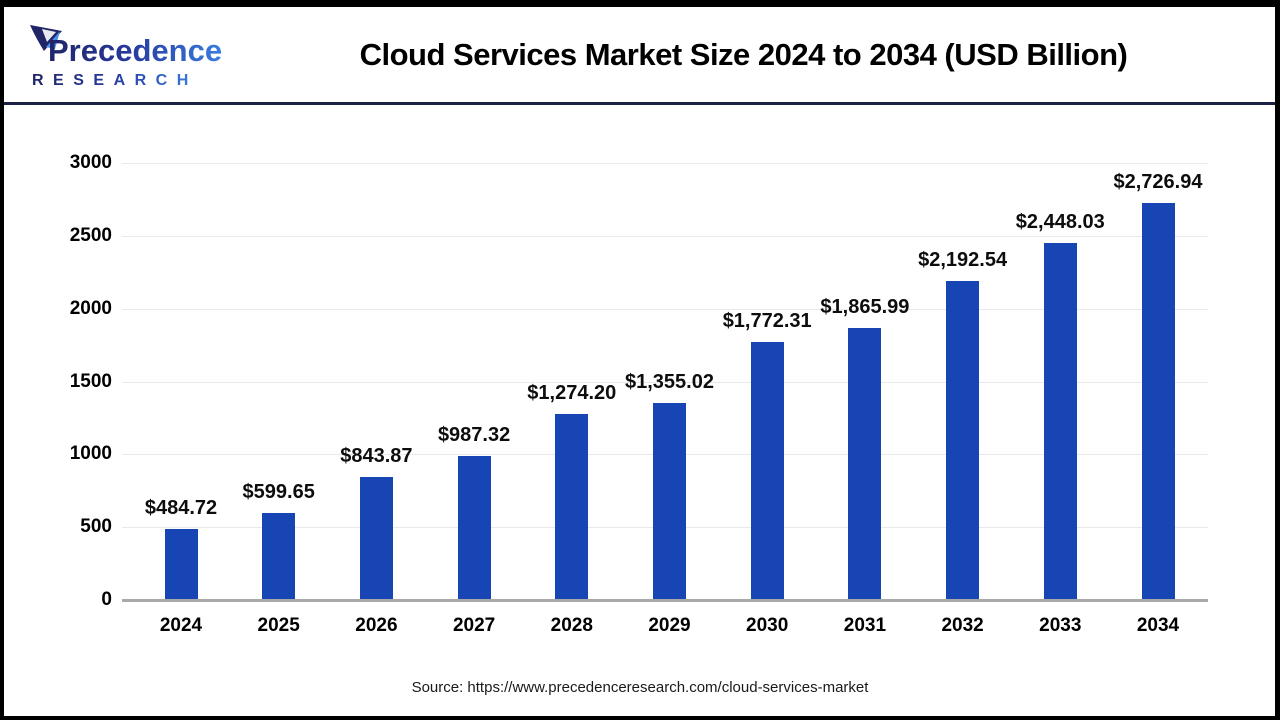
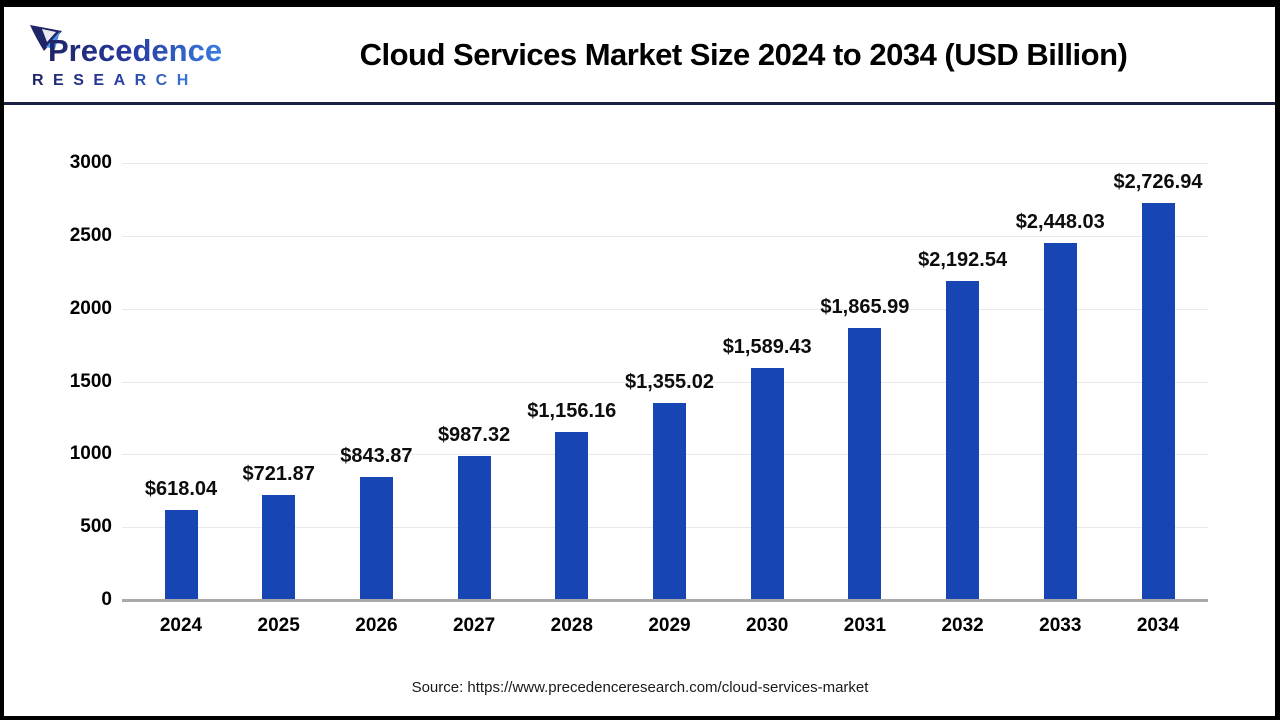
2024: $484.72 -> $618.04
2025: $599.65 -> $721.87
2028: $1,274.20 -> $1,156.16
2030: $1,772.31 -> $1,589.43
